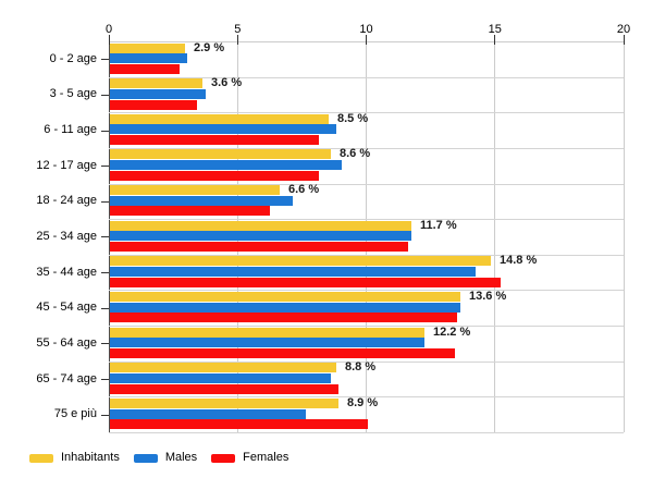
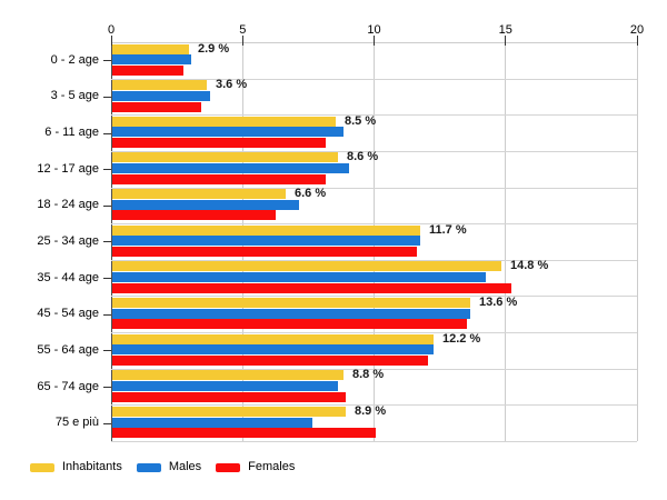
Females/55 - 64 age: 13.4 -> 12.0
